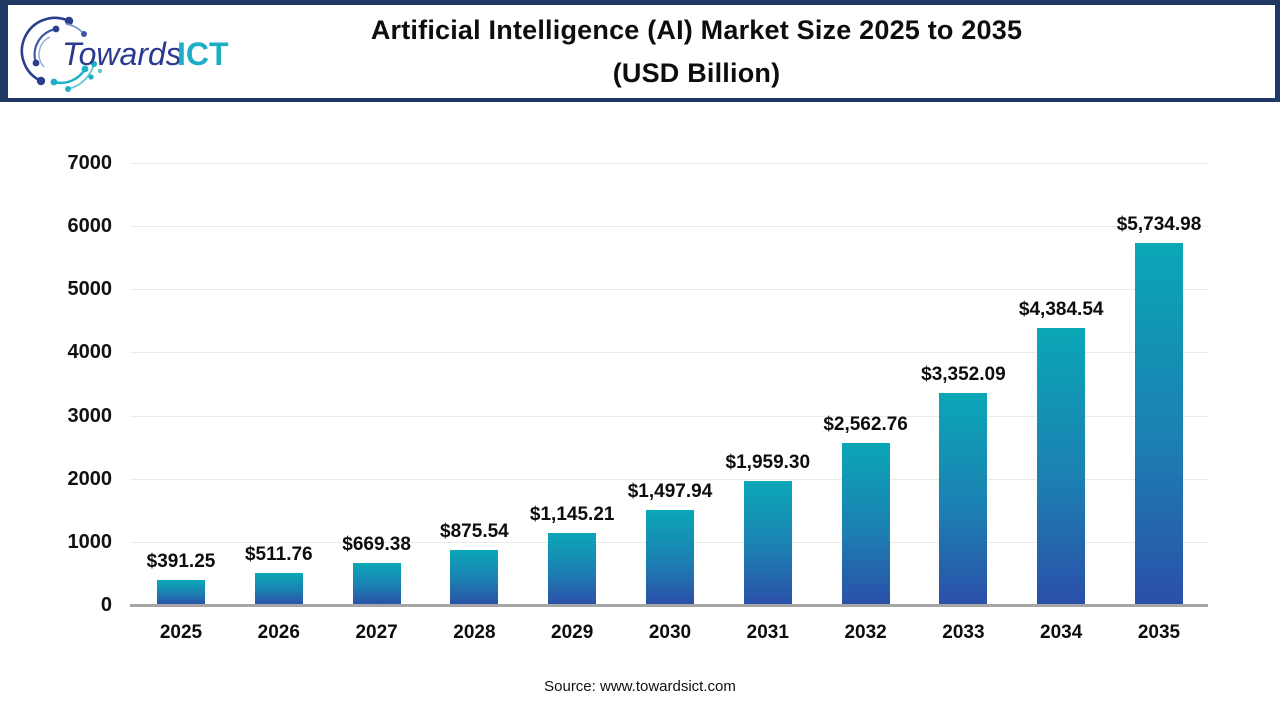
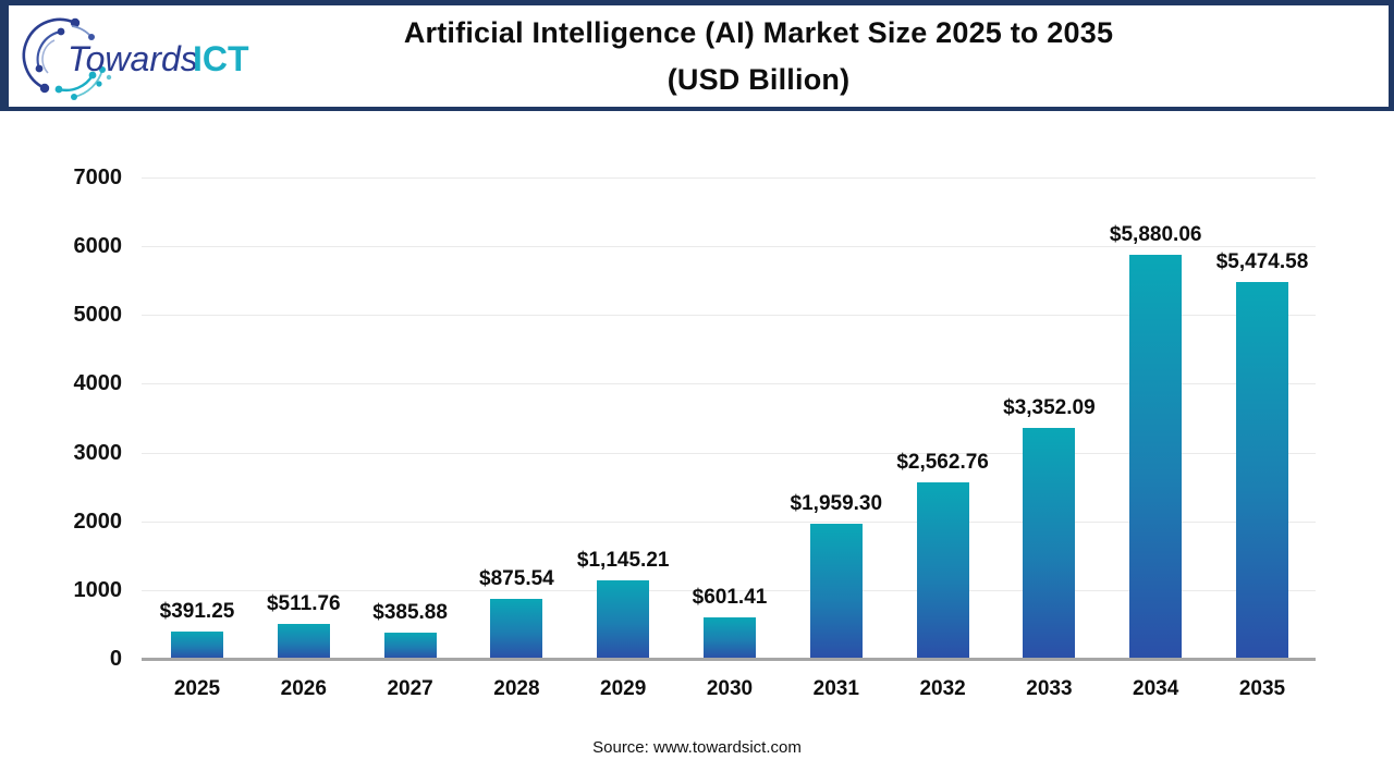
2027: $669.38 -> $385.88
2030: $1,497.94 -> $601.41
2034: $4,384.54 -> $5,880.06
2035: $5,734.98 -> $5,474.58
